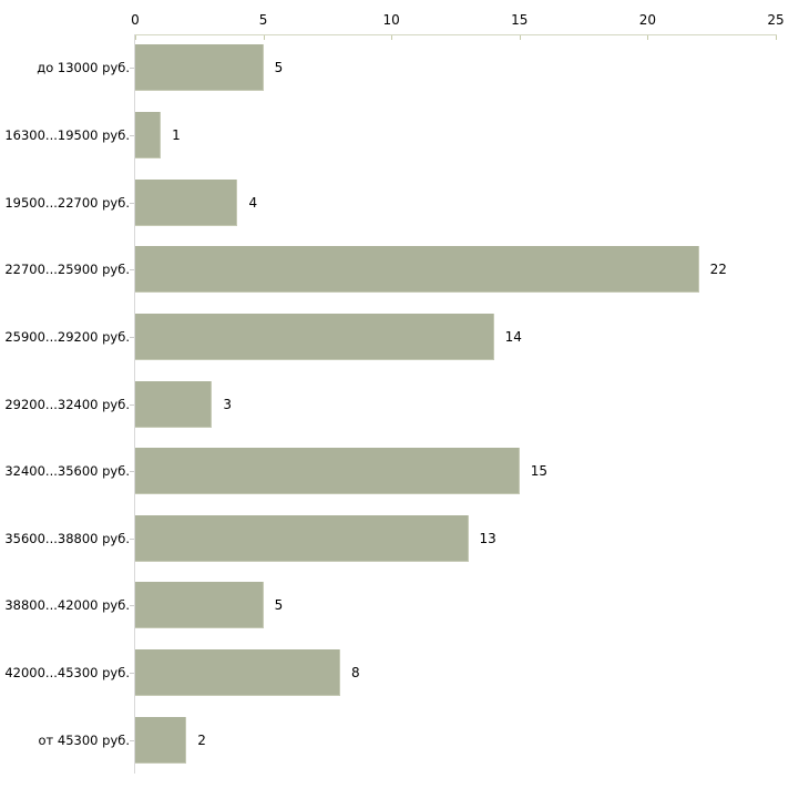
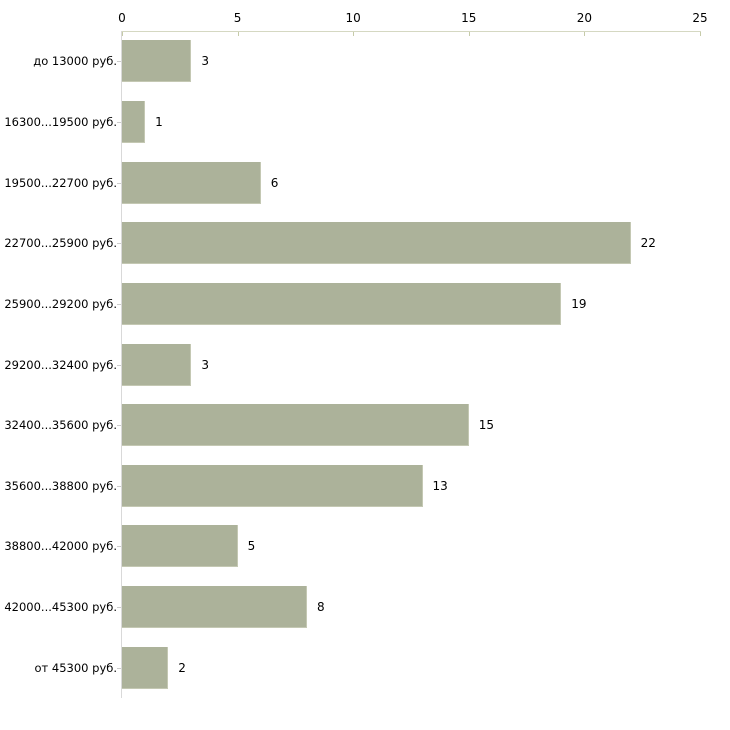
до 13000 руб.: 5 -> 3
19500...22700 руб.: 4 -> 6
25900...29200 руб.: 14 -> 19
